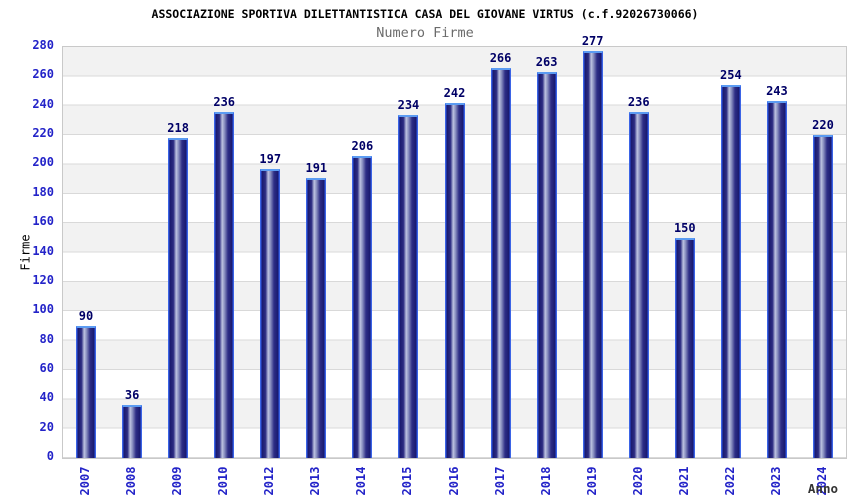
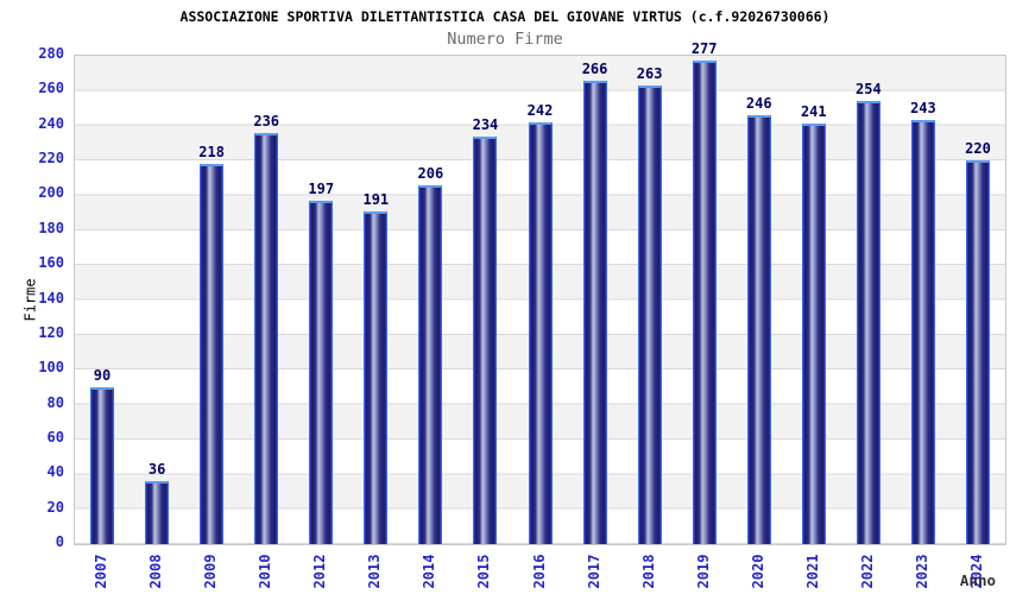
2020: 236 -> 246
2021: 150 -> 241
